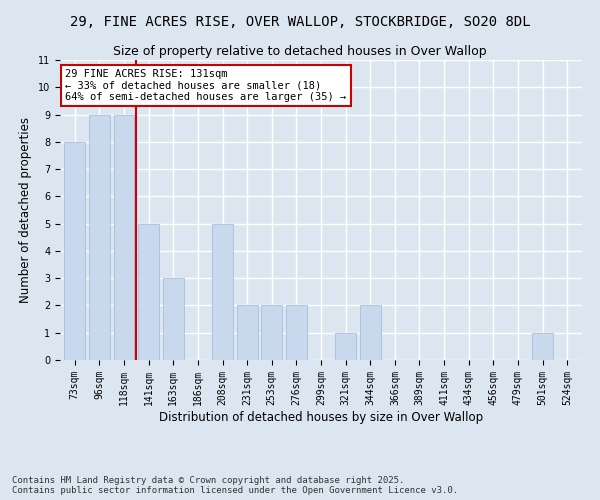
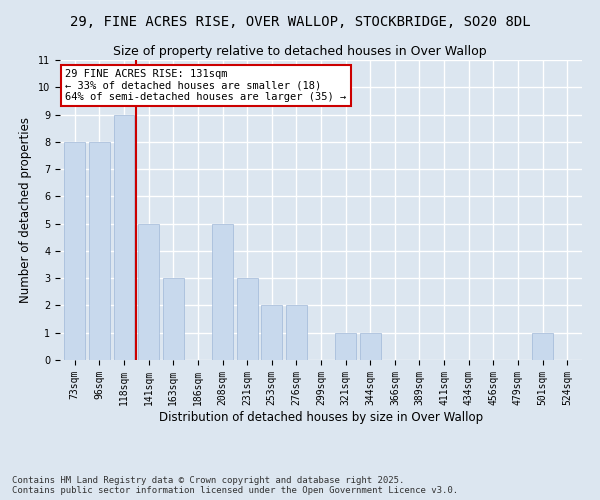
96sqm: 9 -> 8
231sqm: 2 -> 3
344sqm: 2 -> 1
